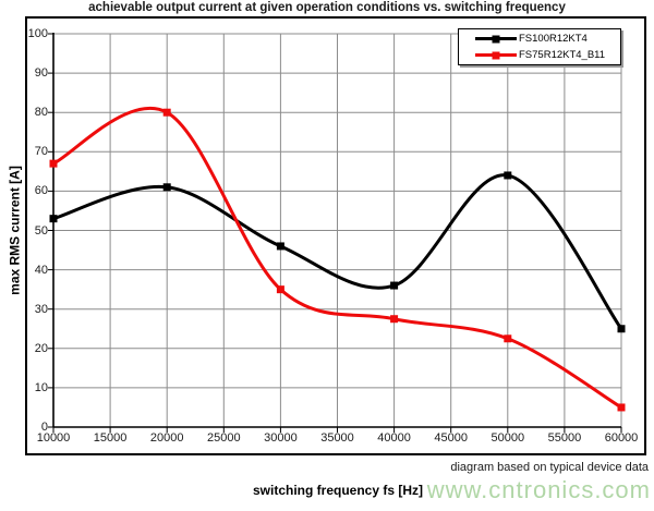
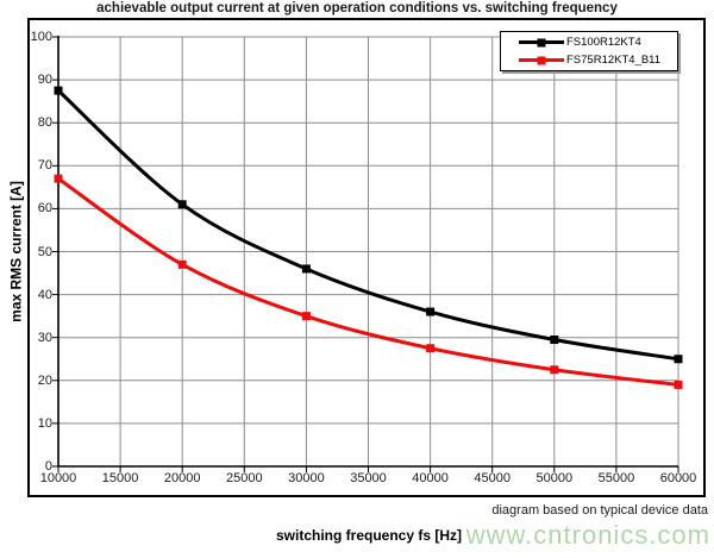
FS100R12KT4/10000: 53 -> 88
FS75R12KT4_B11/20000: 80 -> 47
FS100R12KT4/50000: 64 -> 30
FS75R12KT4_B11/60000: 5 -> 19
